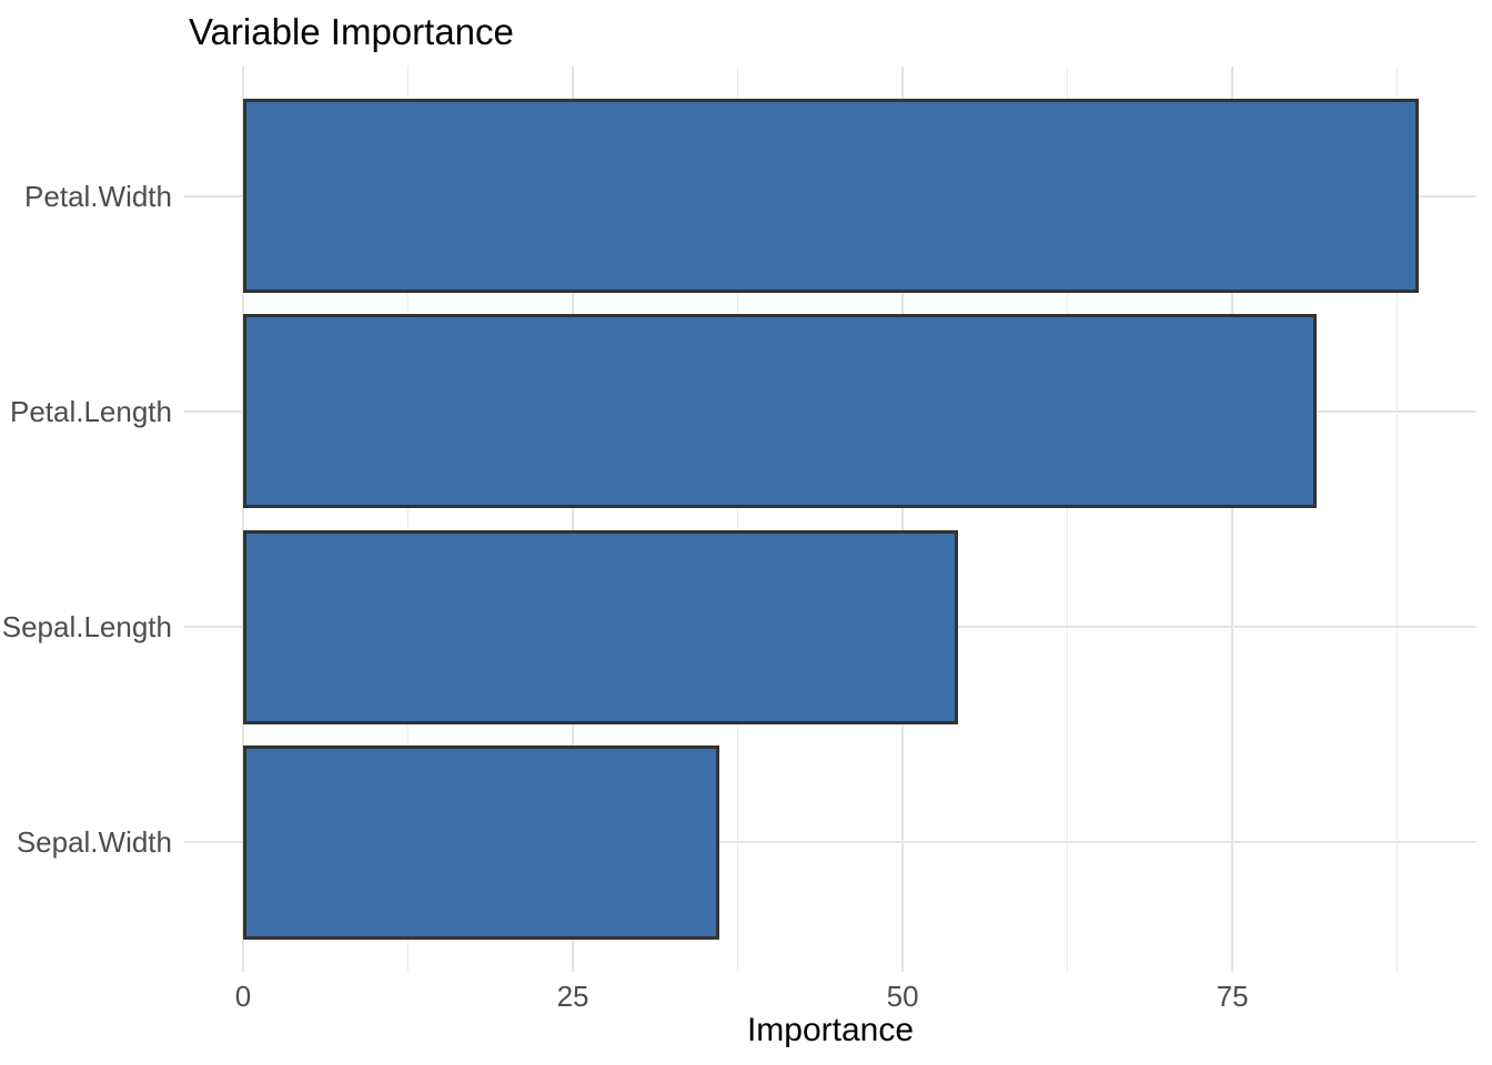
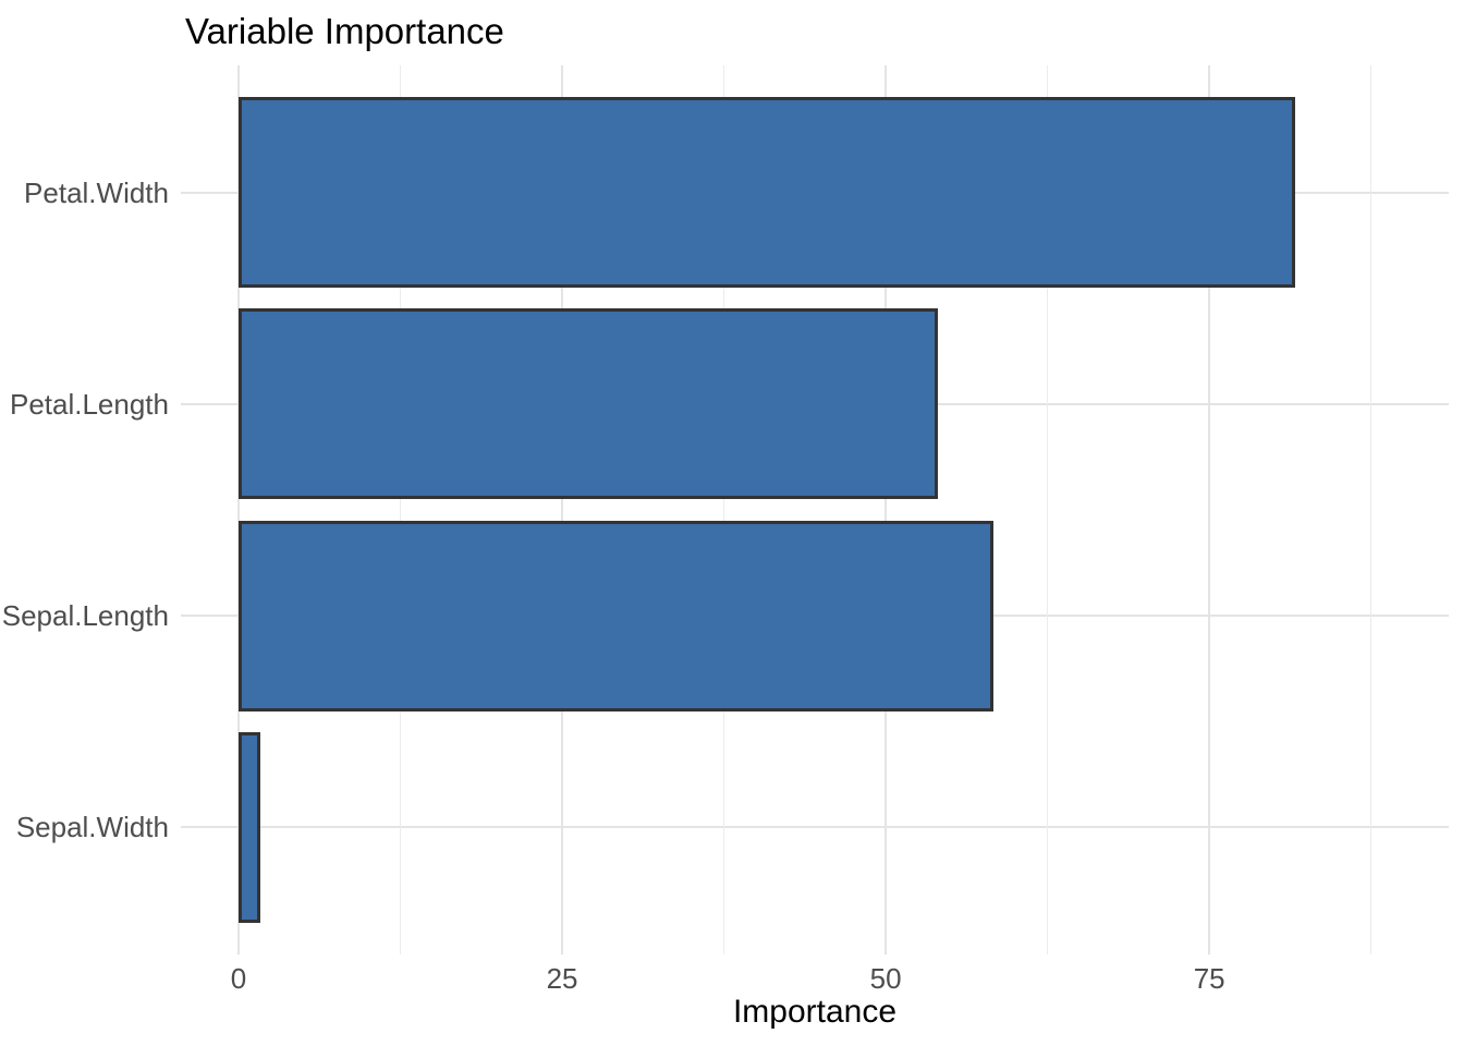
Petal.Width: 89.1 -> 81.6
Petal.Length: 81.4 -> 54.0
Sepal.Length: 54.2 -> 58.3
Sepal.Width: 36.1 -> 1.7
